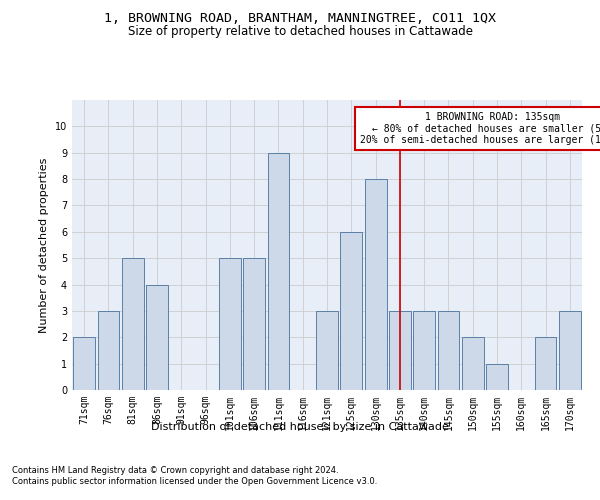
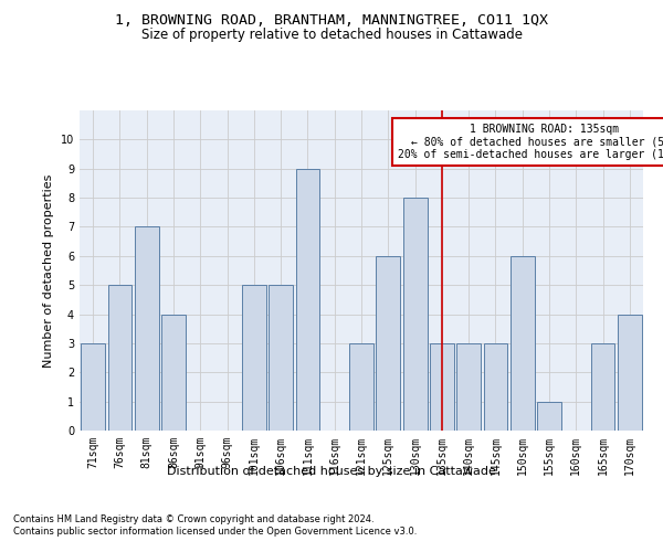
71sqm: 2 -> 3
76sqm: 3 -> 5
81sqm: 5 -> 7
150sqm: 2 -> 6
165sqm: 2 -> 3
170sqm: 3 -> 4
